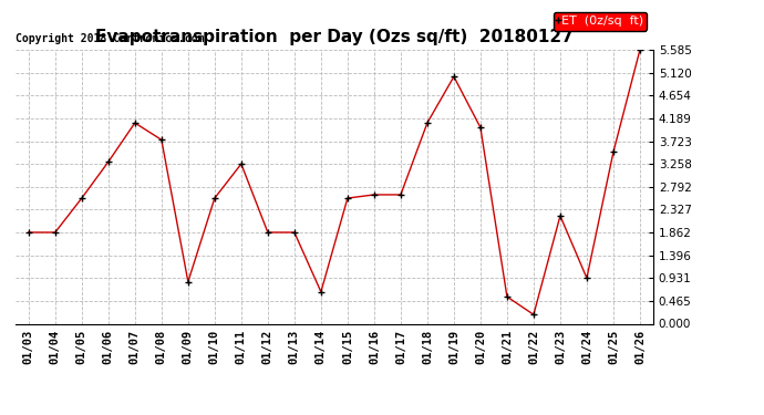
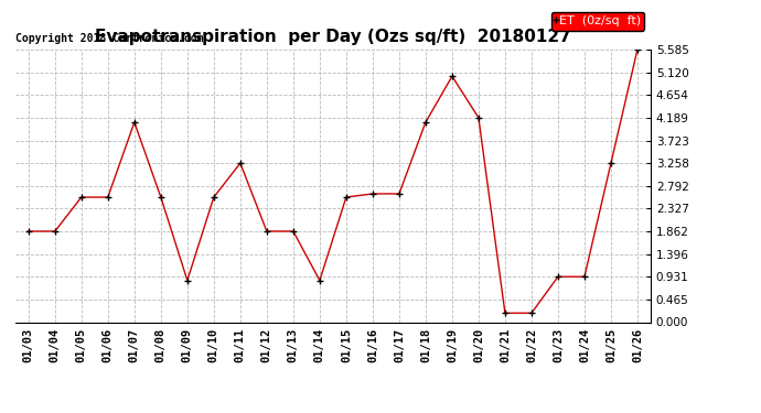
01/06: 3.30 -> 2.56
01/08: 3.75 -> 2.56
01/14: 0.65 -> 0.85
01/20: 4.00 -> 4.19
01/21: 0.55 -> 0.19
01/23: 2.20 -> 0.93
01/25: 3.50 -> 3.26
